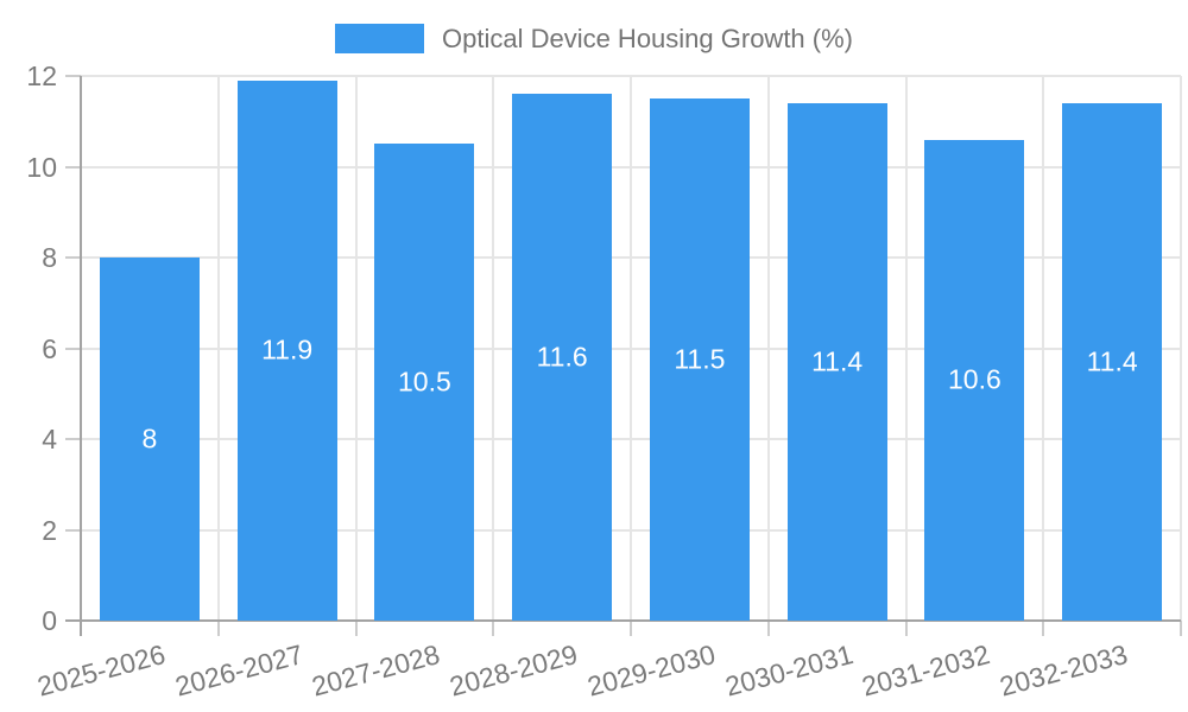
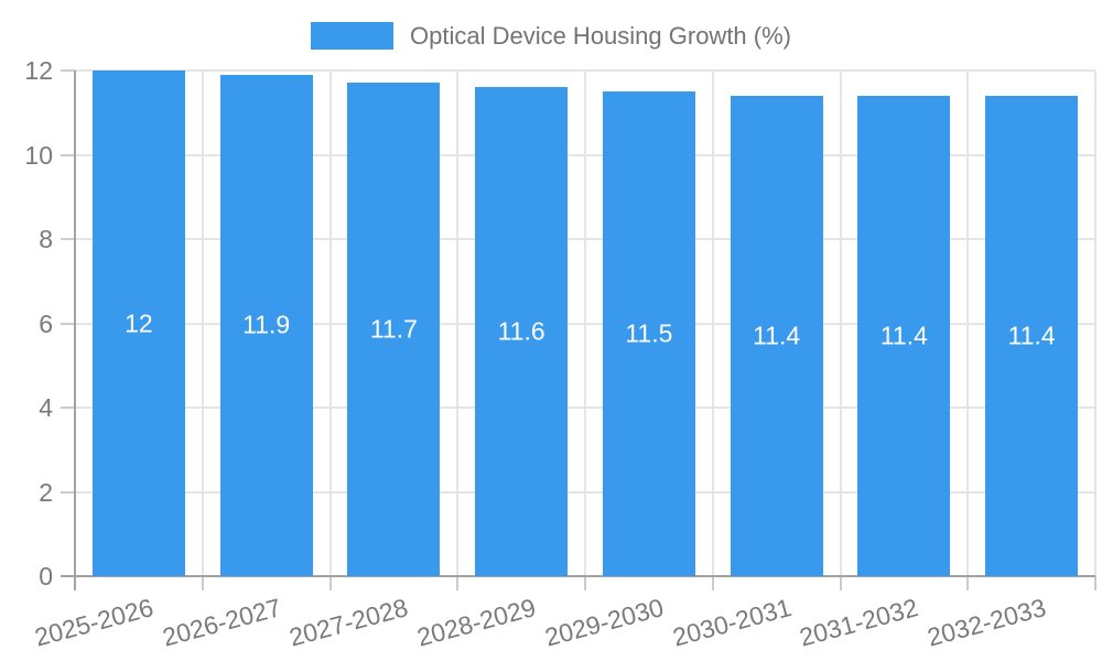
2025-2026: 8 -> 12
2027-2028: 10.5 -> 11.7
2031-2032: 10.6 -> 11.4
